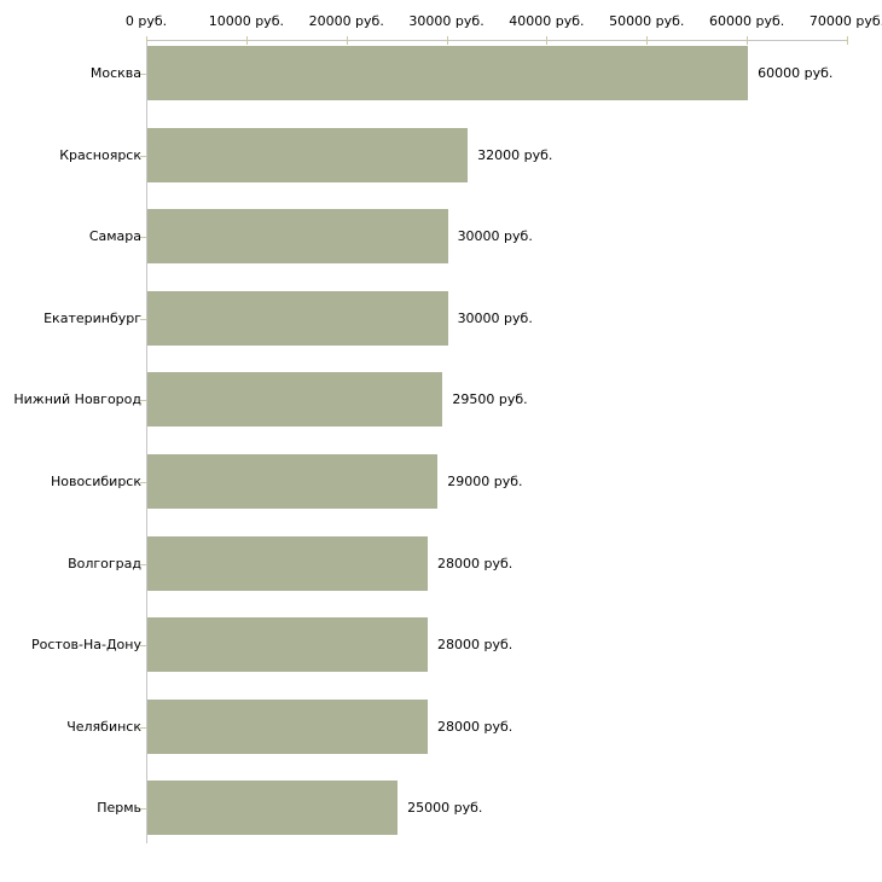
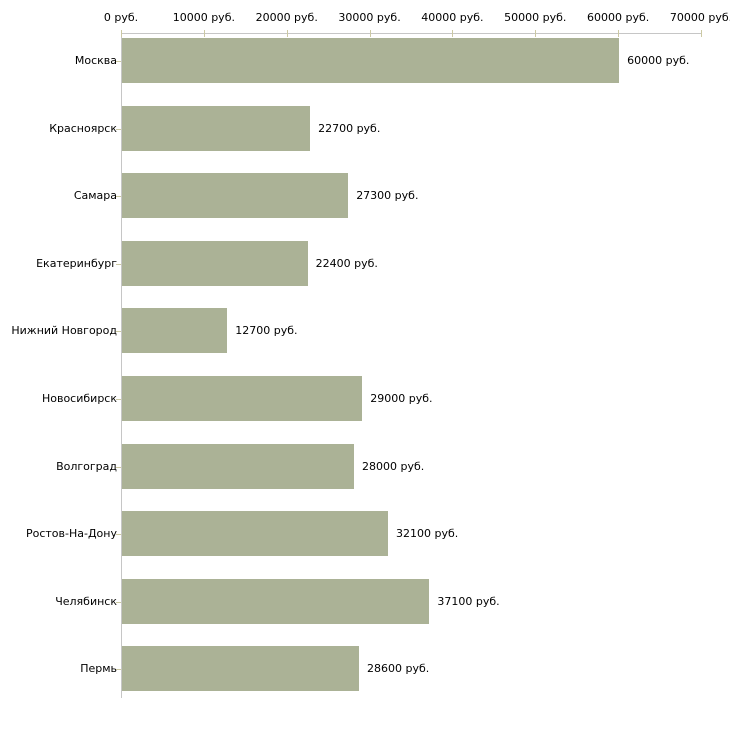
Красноярск: 32000 -> 22700
Самара: 30000 -> 27300
Екатеринбург: 30000 -> 22400
Нижний Новгород: 29500 -> 12700
Ростов-На-Дону: 28000 -> 32100
Челябинск: 28000 -> 37100
Пермь: 25000 -> 28600
